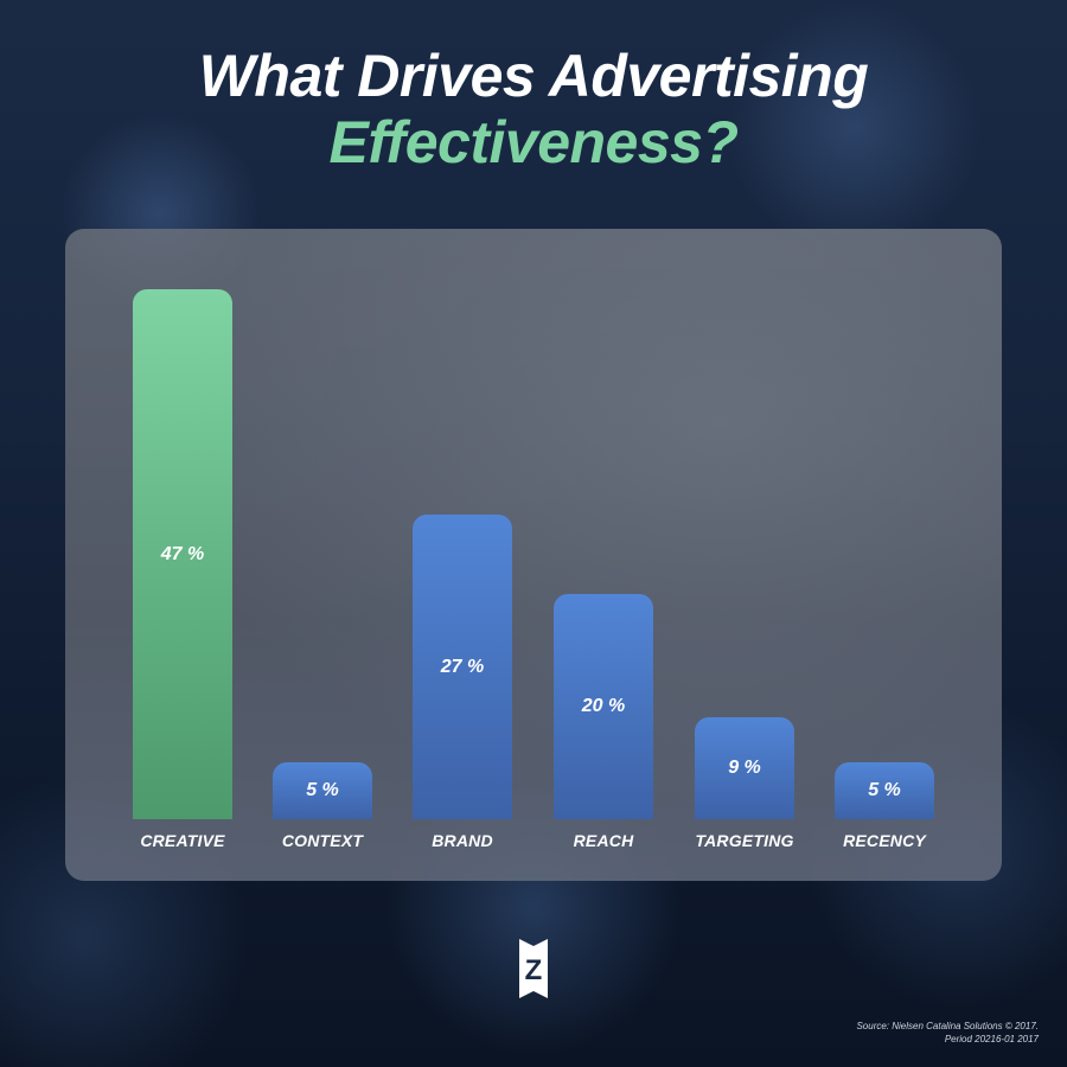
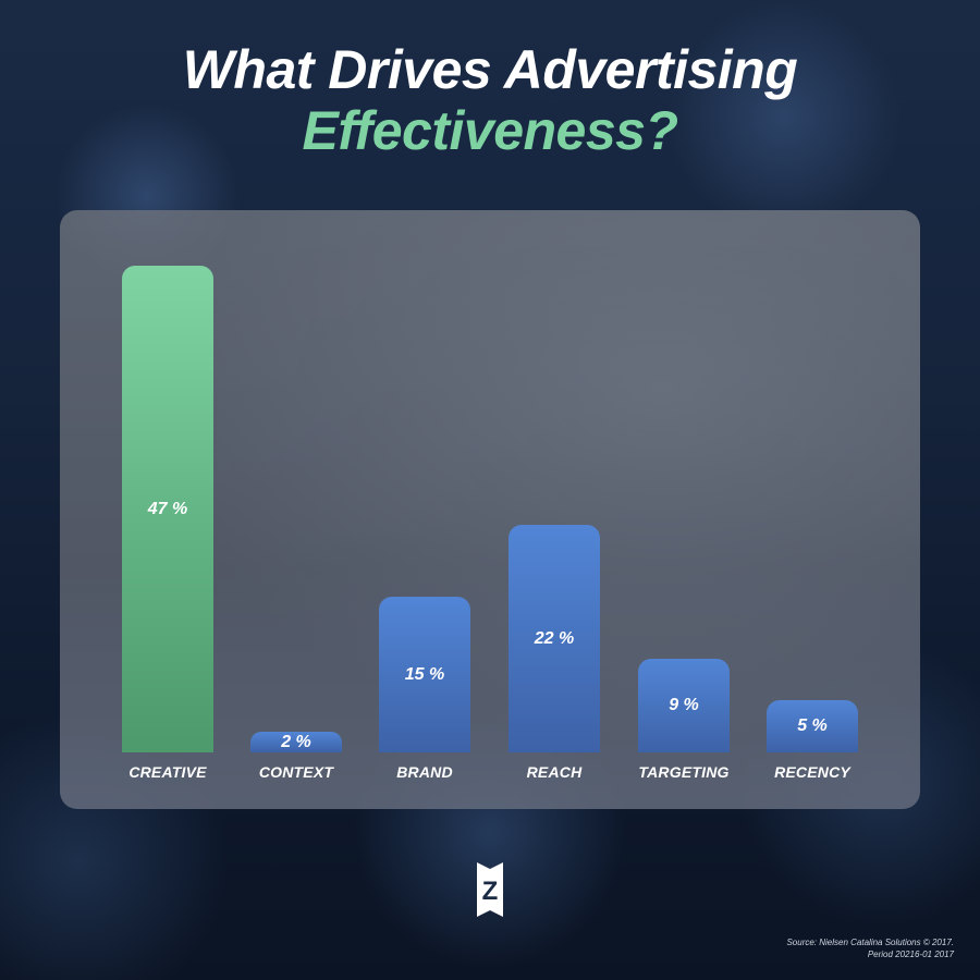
CONTEXT: 5 -> 2
BRAND: 27 -> 15
REACH: 20 -> 22
